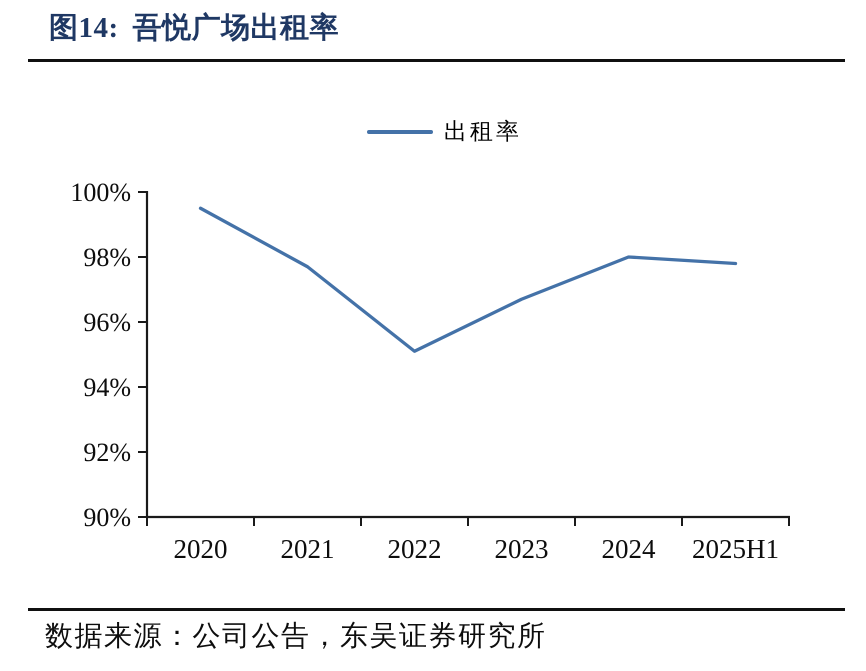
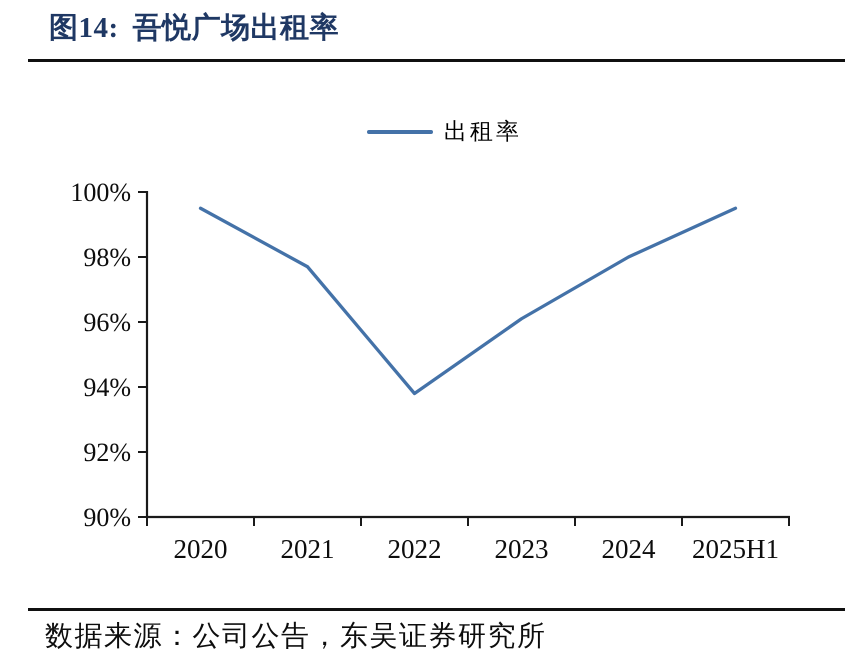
2022: 95.1% -> 93.8%
2023: 96.7% -> 96.1%
2025H1: 97.8% -> 99.5%
